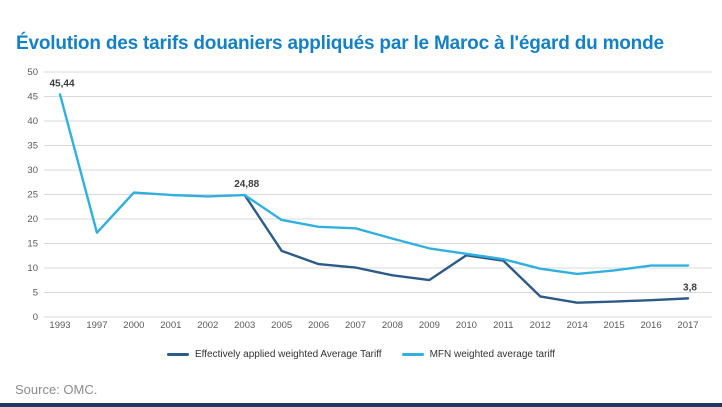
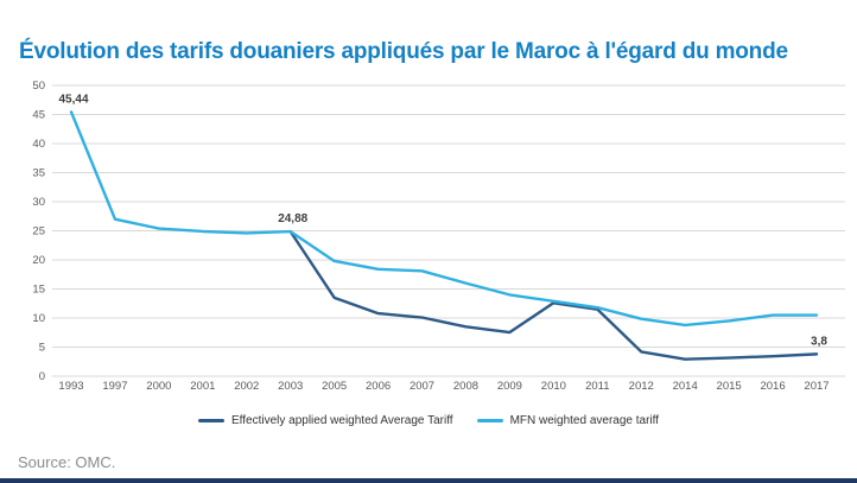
MFN weighted average tariff/1997: 17 -> 27
